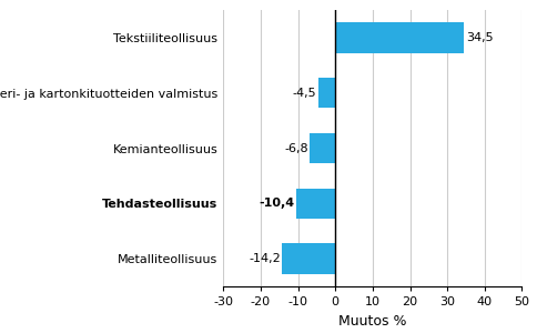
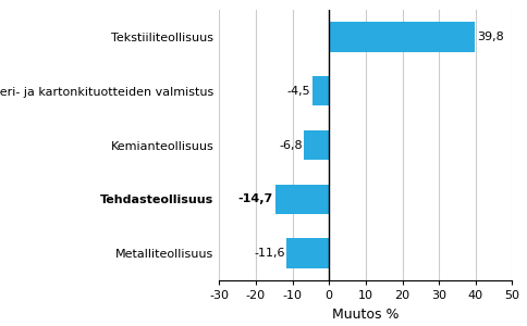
Tekstiiliteollisuus: 34,5 -> 39,8
Tehdasteollisuus: -10,4 -> -14,7
Metalliteollisuus: -14,2 -> -11,6
